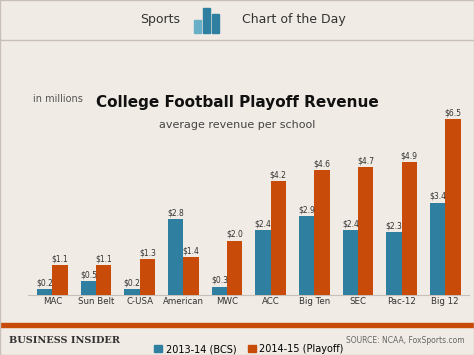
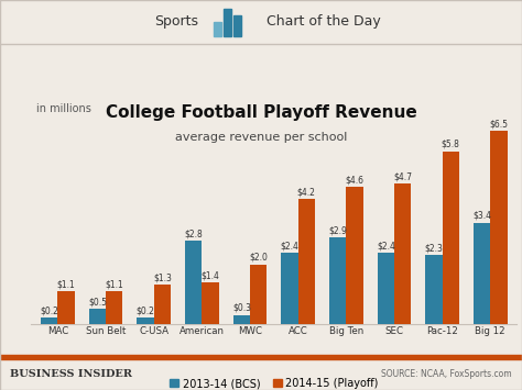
2014-15 (Playoff)/Pac-12: $4.9 -> $5.8
